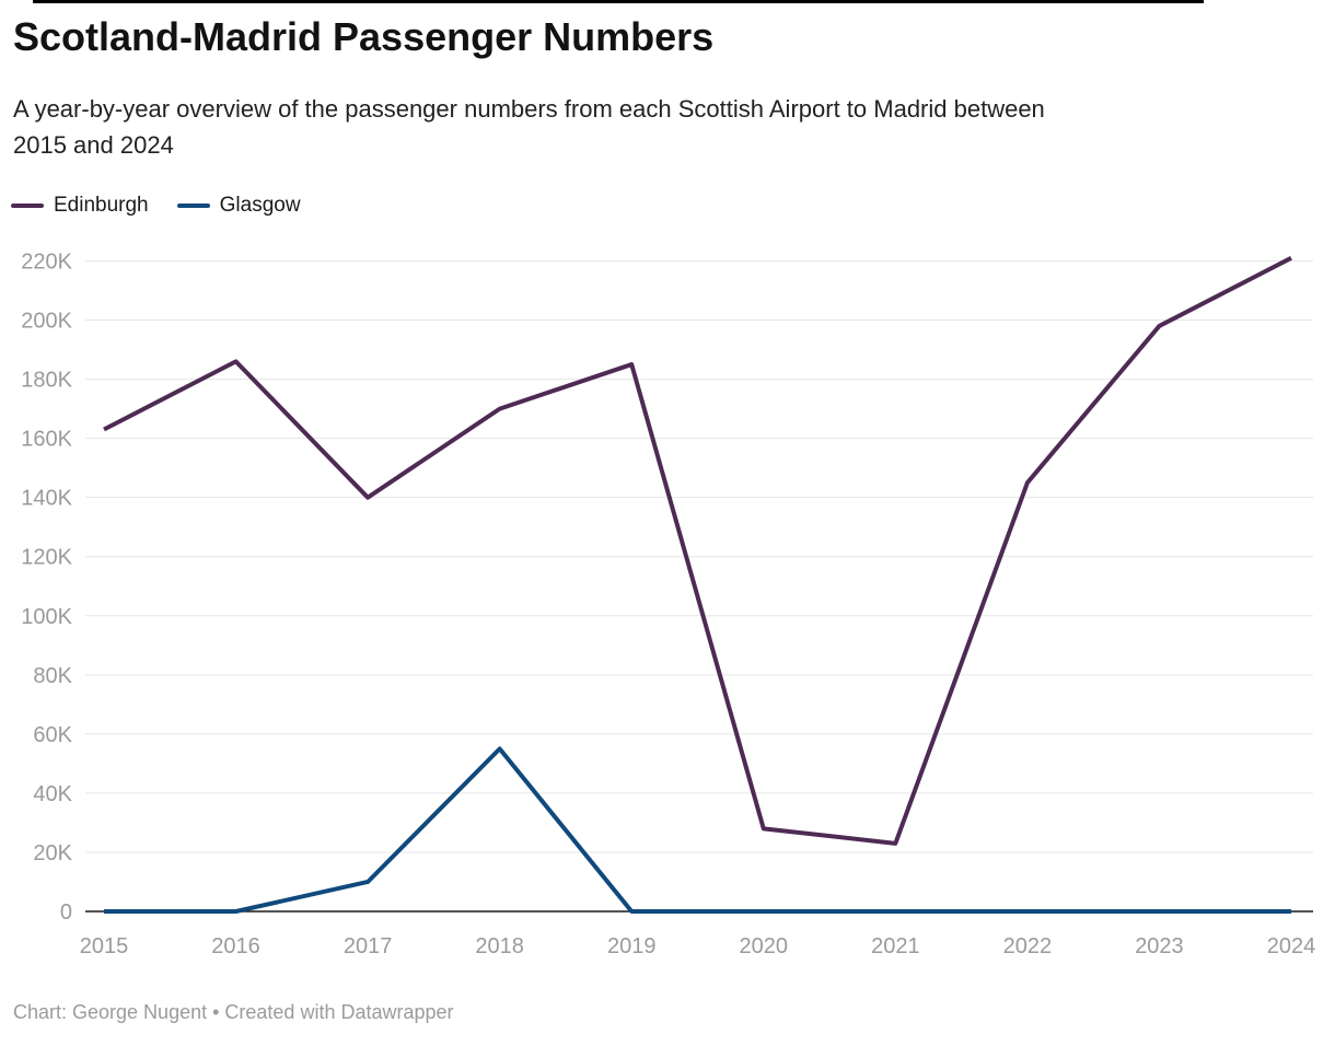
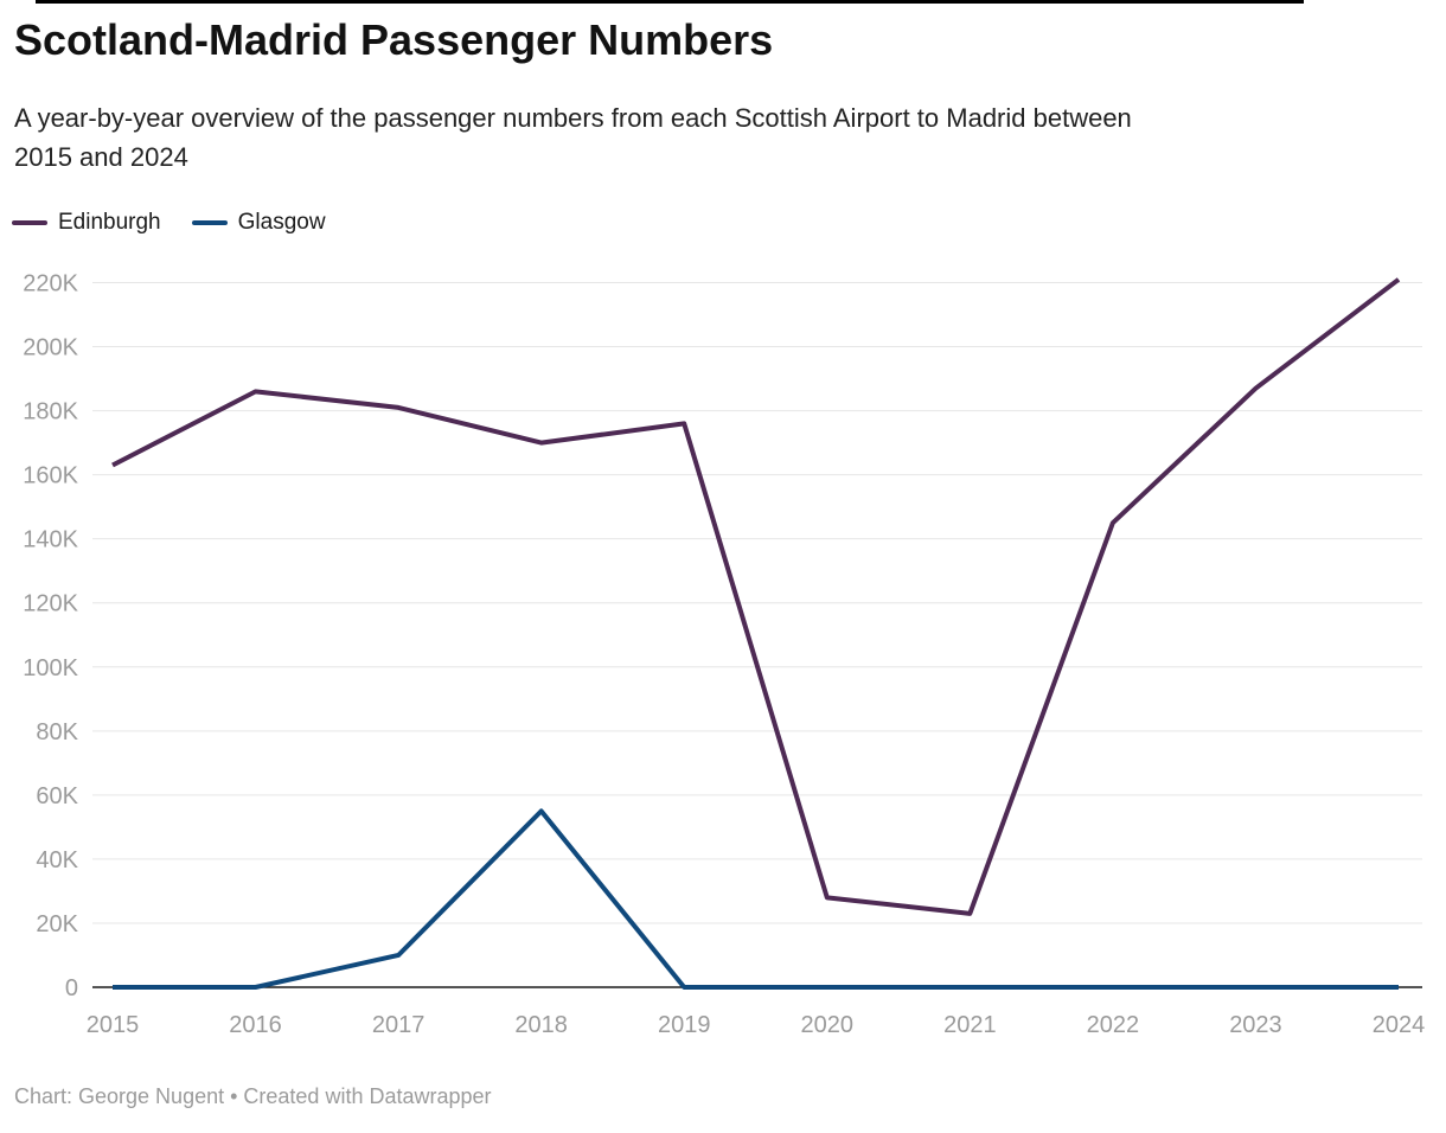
Edinburgh/2017: 140K -> 181K
Edinburgh/2019: 185K -> 176K
Edinburgh/2023: 198K -> 187K
